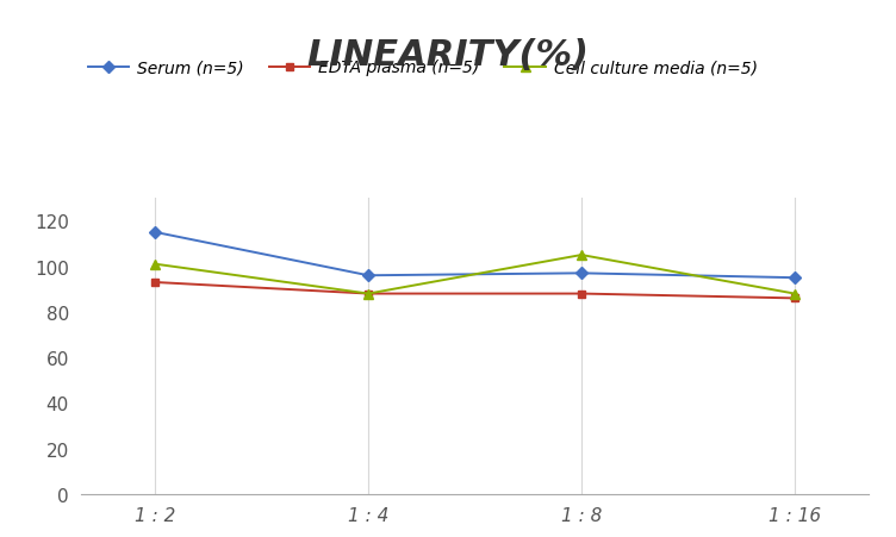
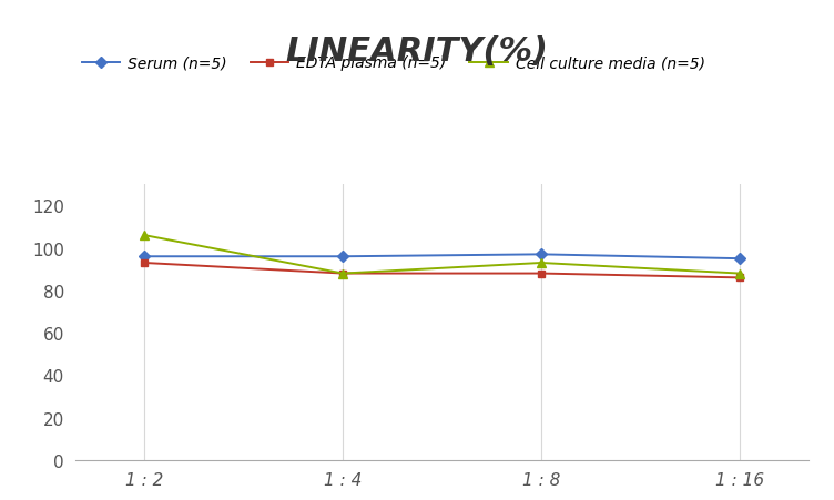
Serum (n=5)/1 : 2: 115 -> 96
Cell culture media (n=5)/1 : 2: 101 -> 106
Cell culture media (n=5)/1 : 8: 105 -> 93
